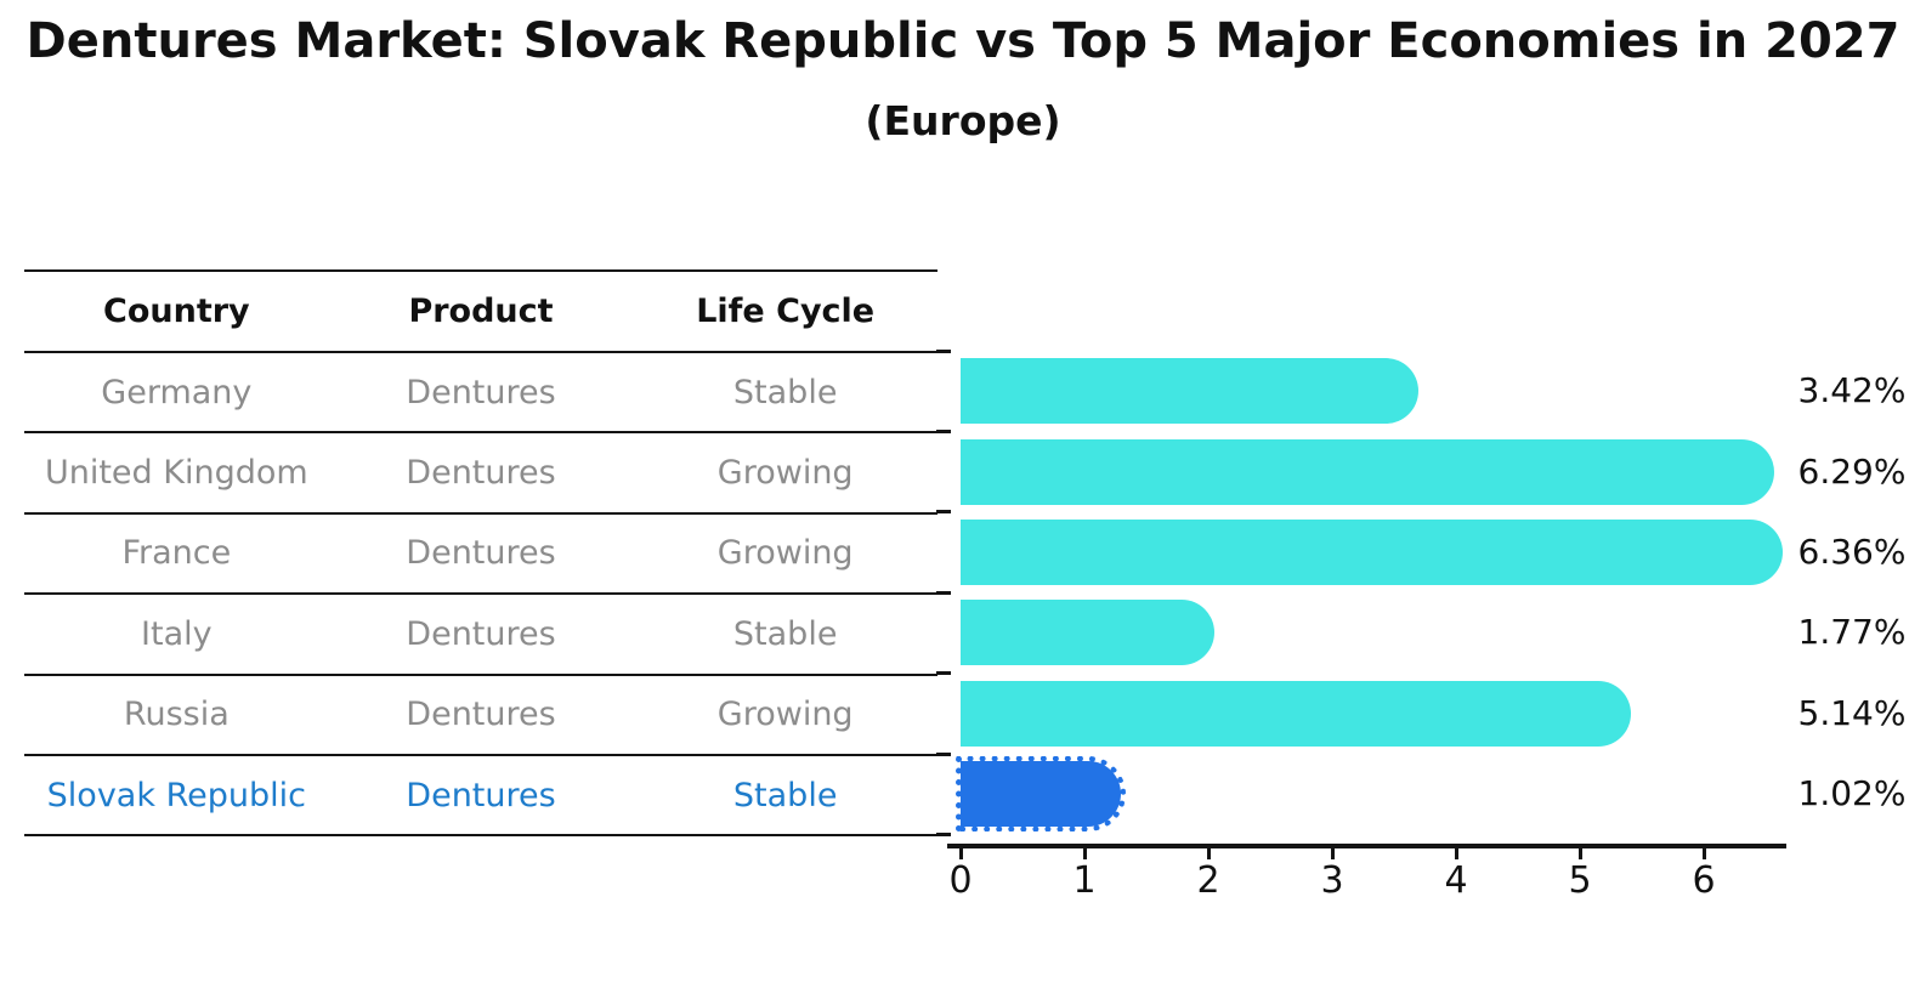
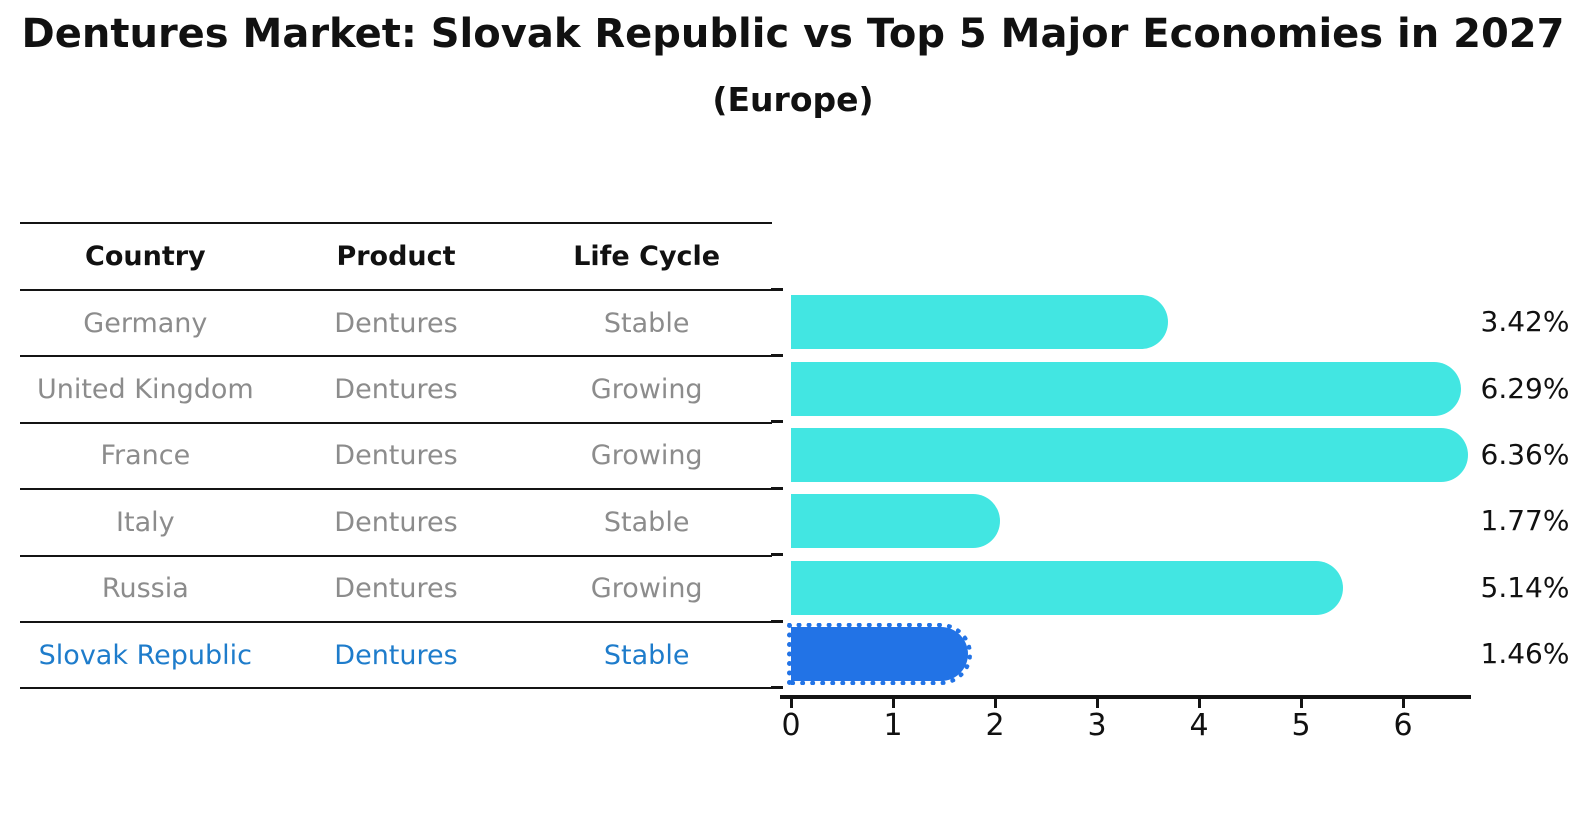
Slovak Republic: 1.02% -> 1.46%
